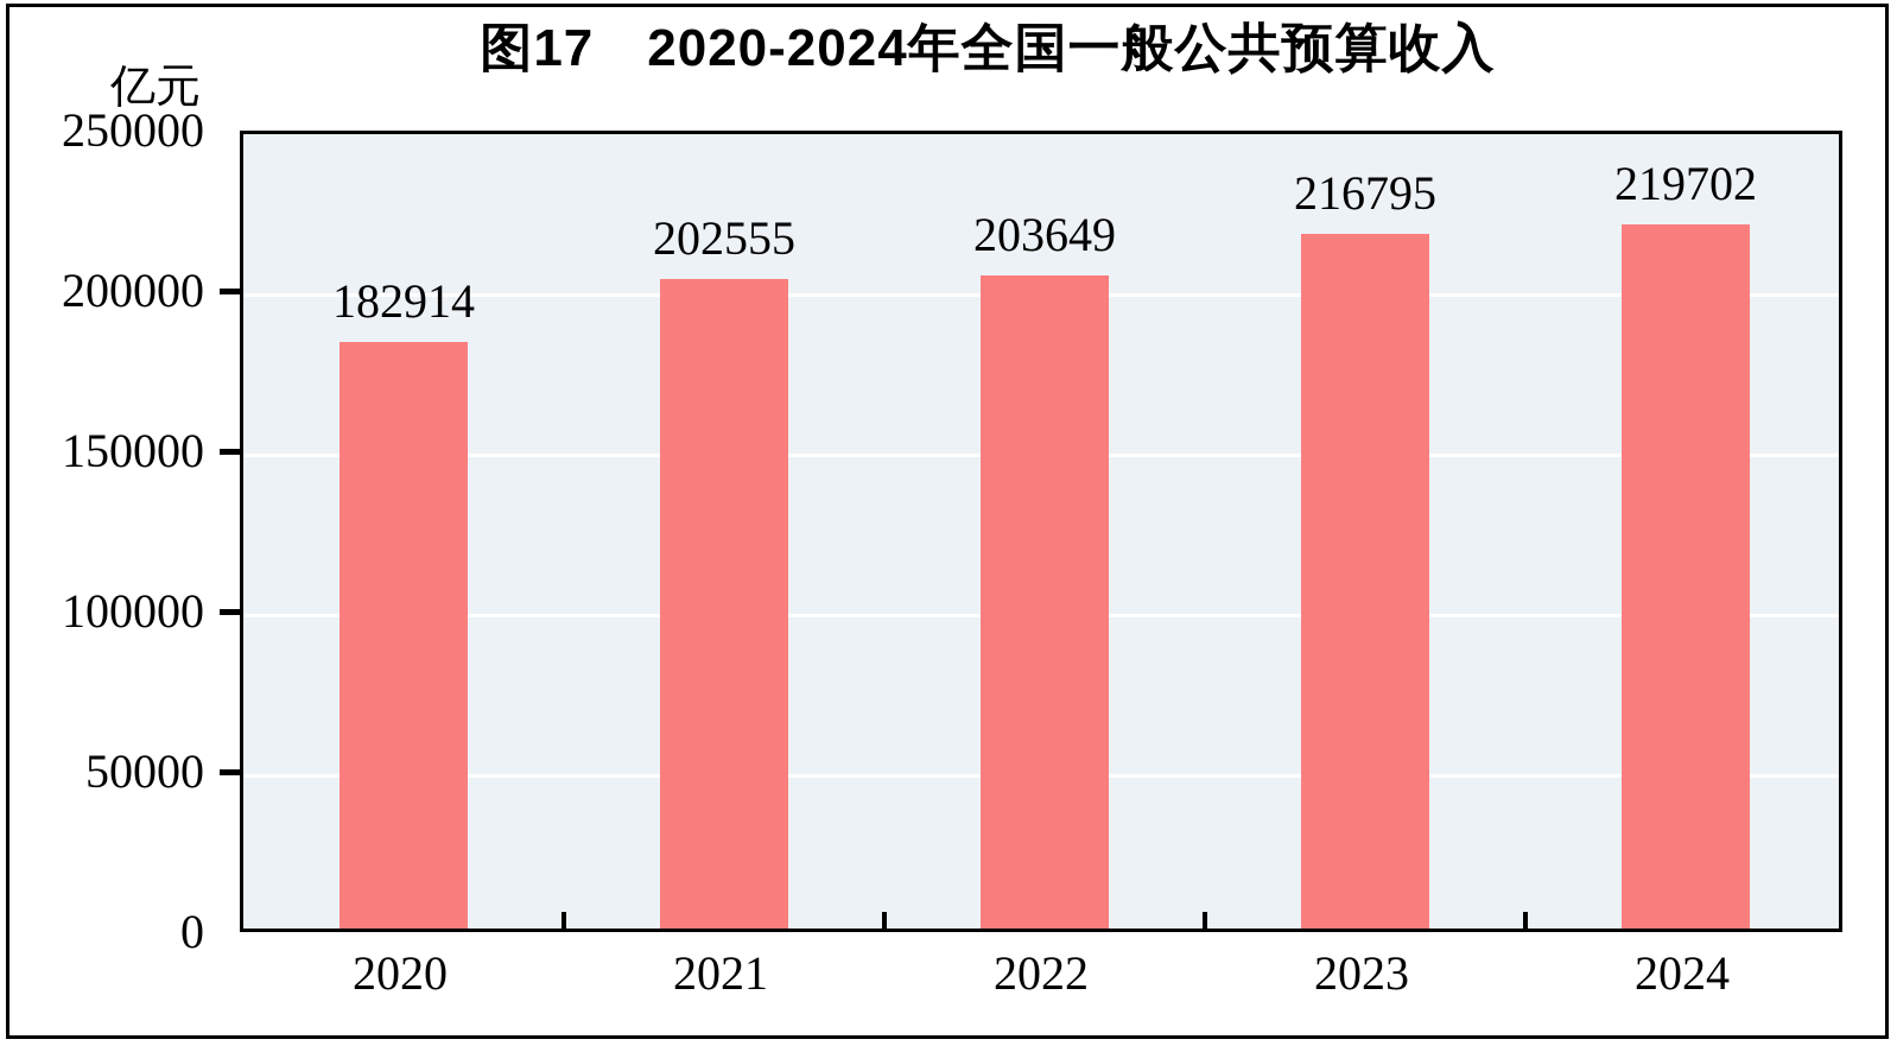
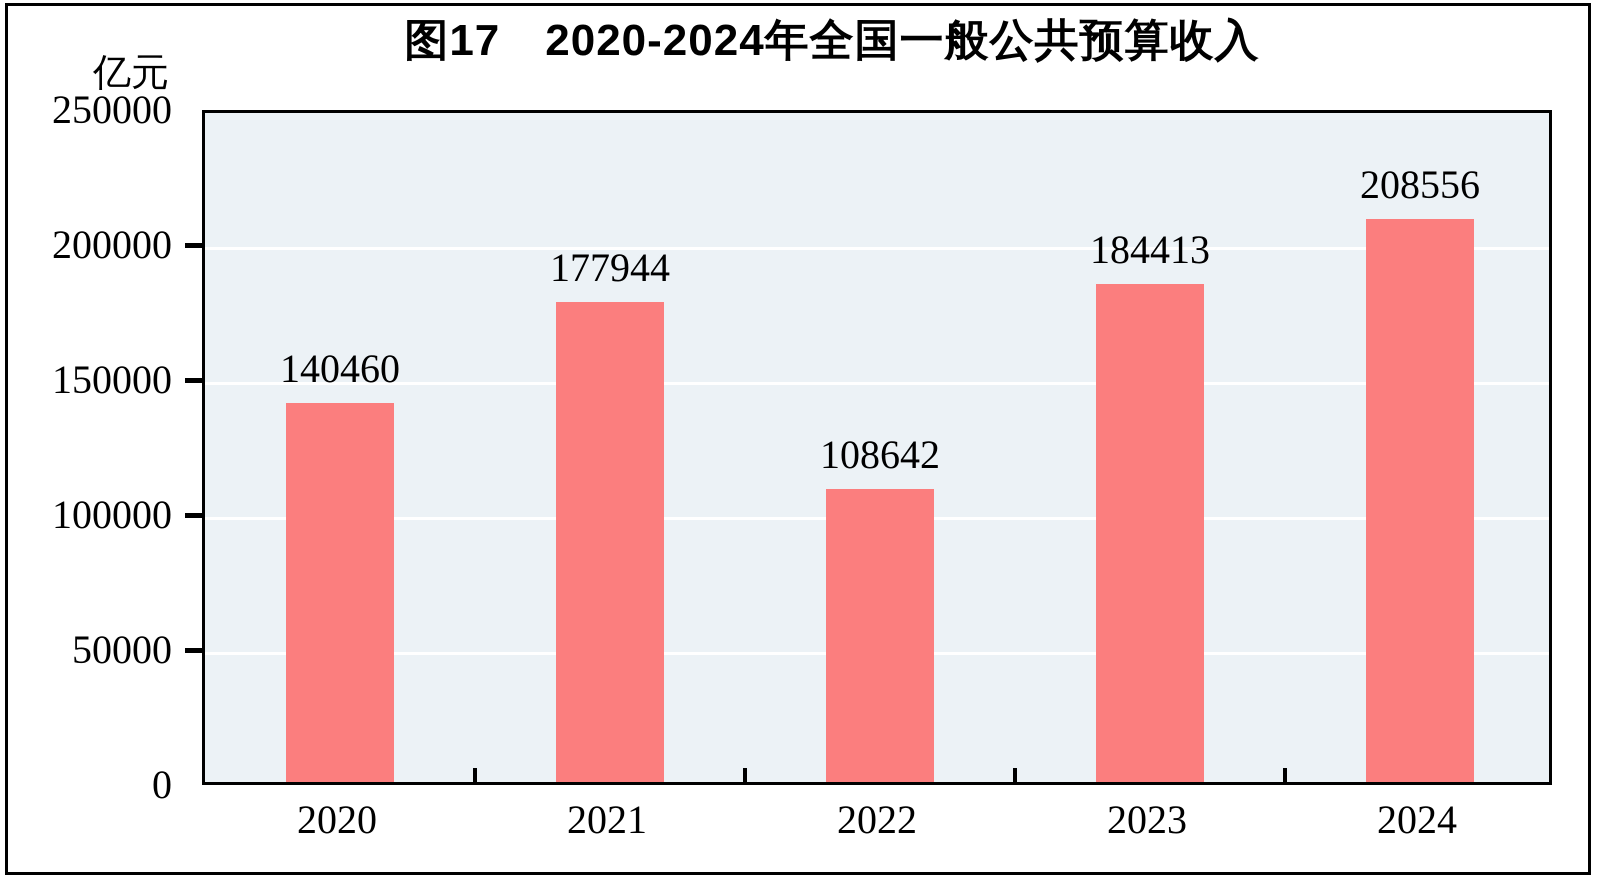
2020: 182914 -> 140460
2021: 202555 -> 177944
2022: 203649 -> 108642
2023: 216795 -> 184413
2024: 219702 -> 208556
